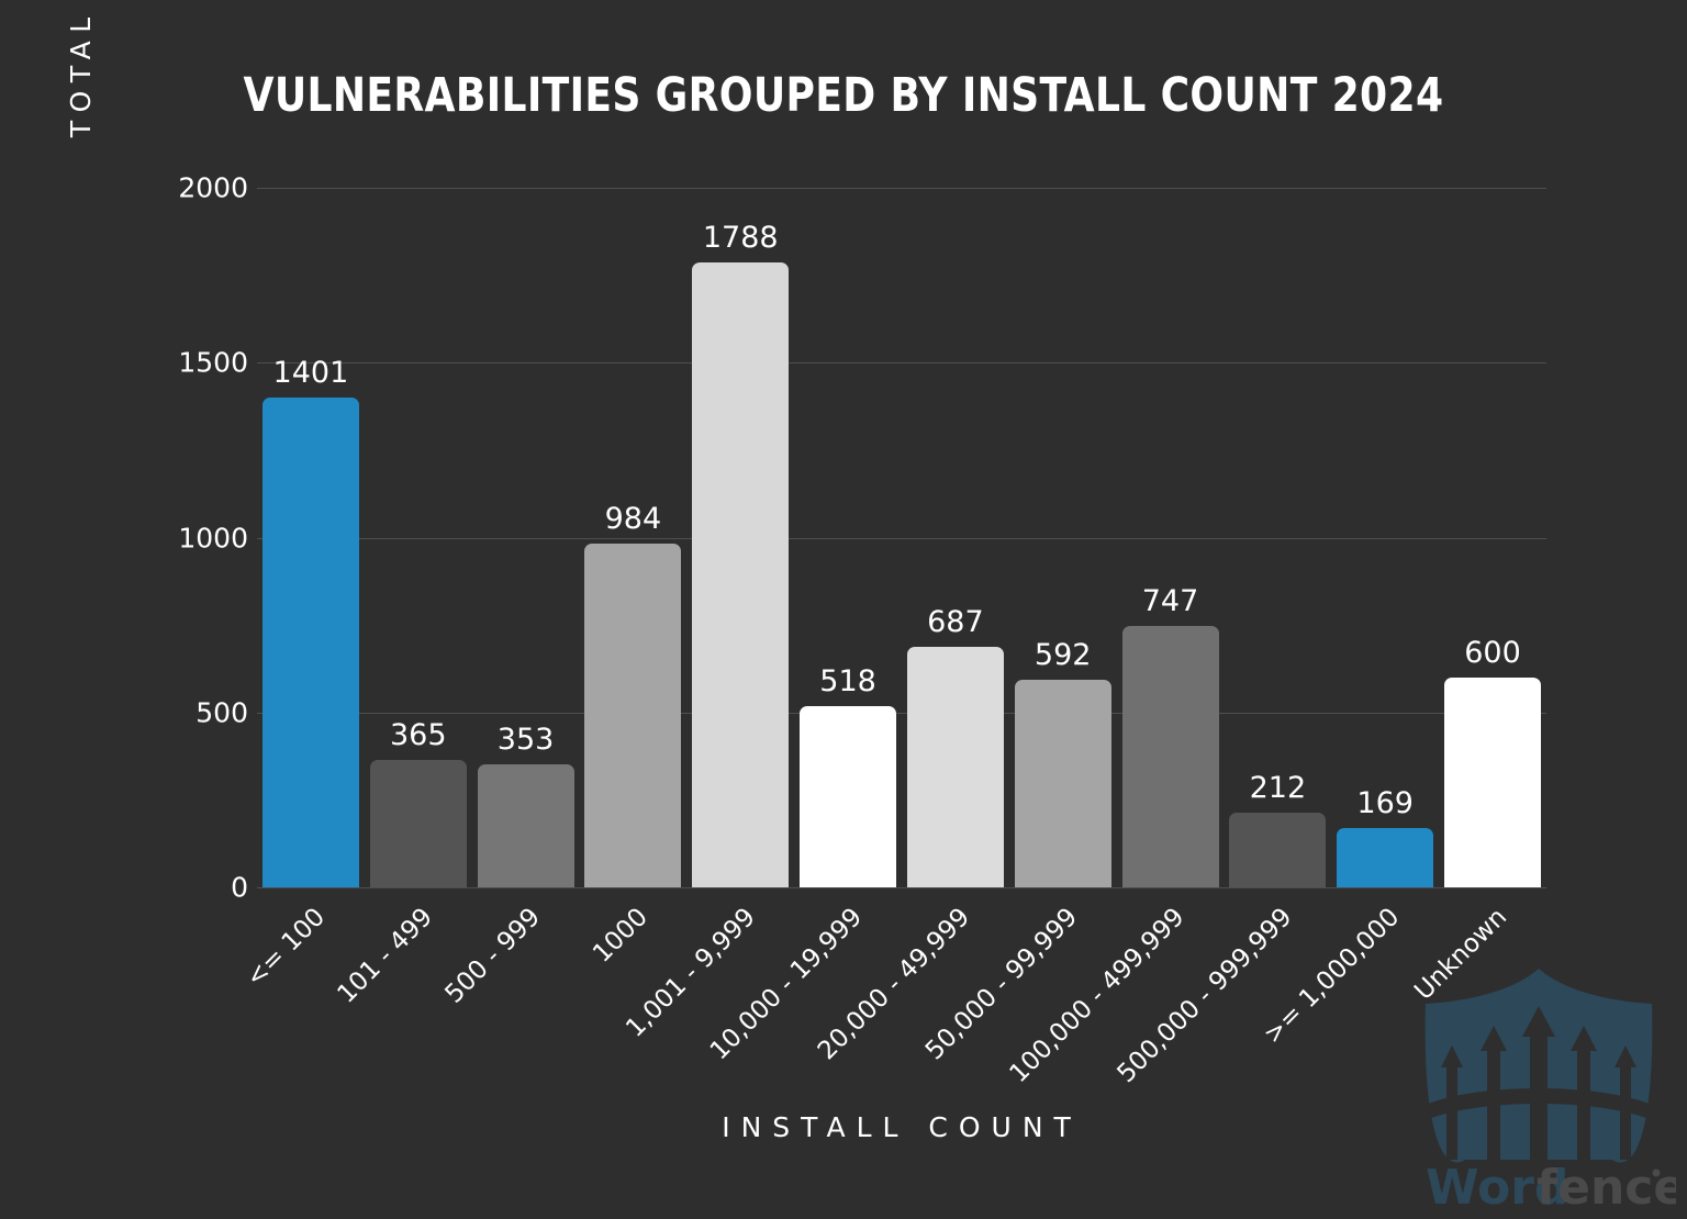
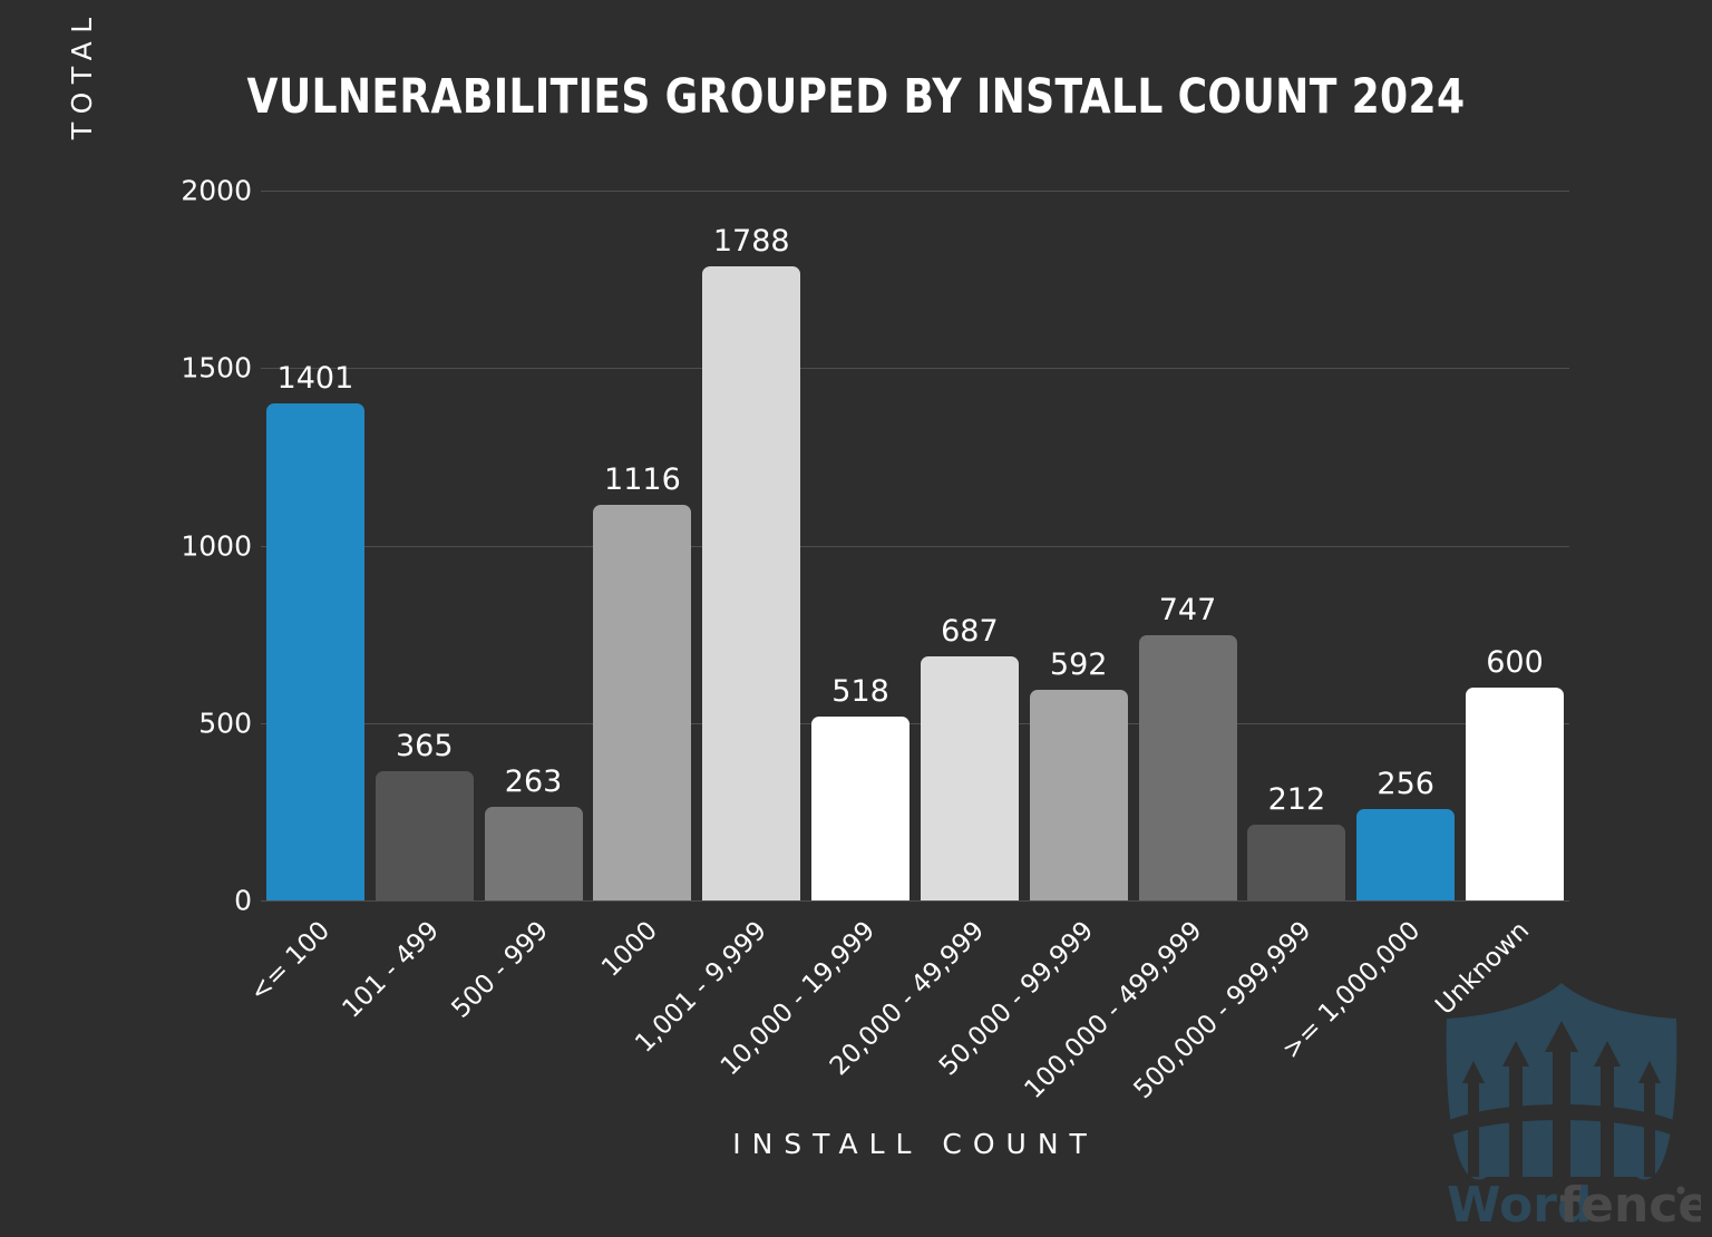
500 - 999: 353 -> 263
1000: 984 -> 1116
>= 1,000,000: 169 -> 256
